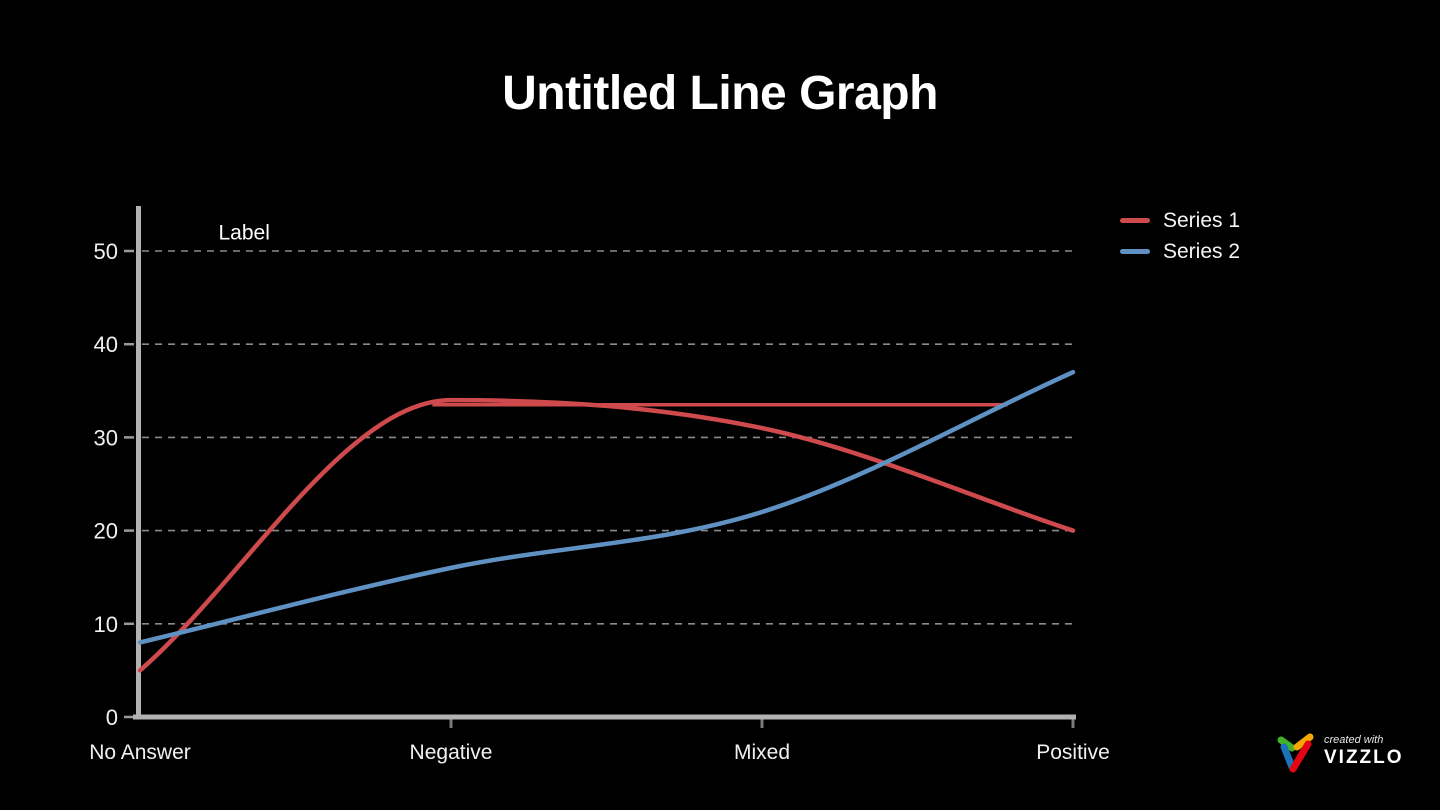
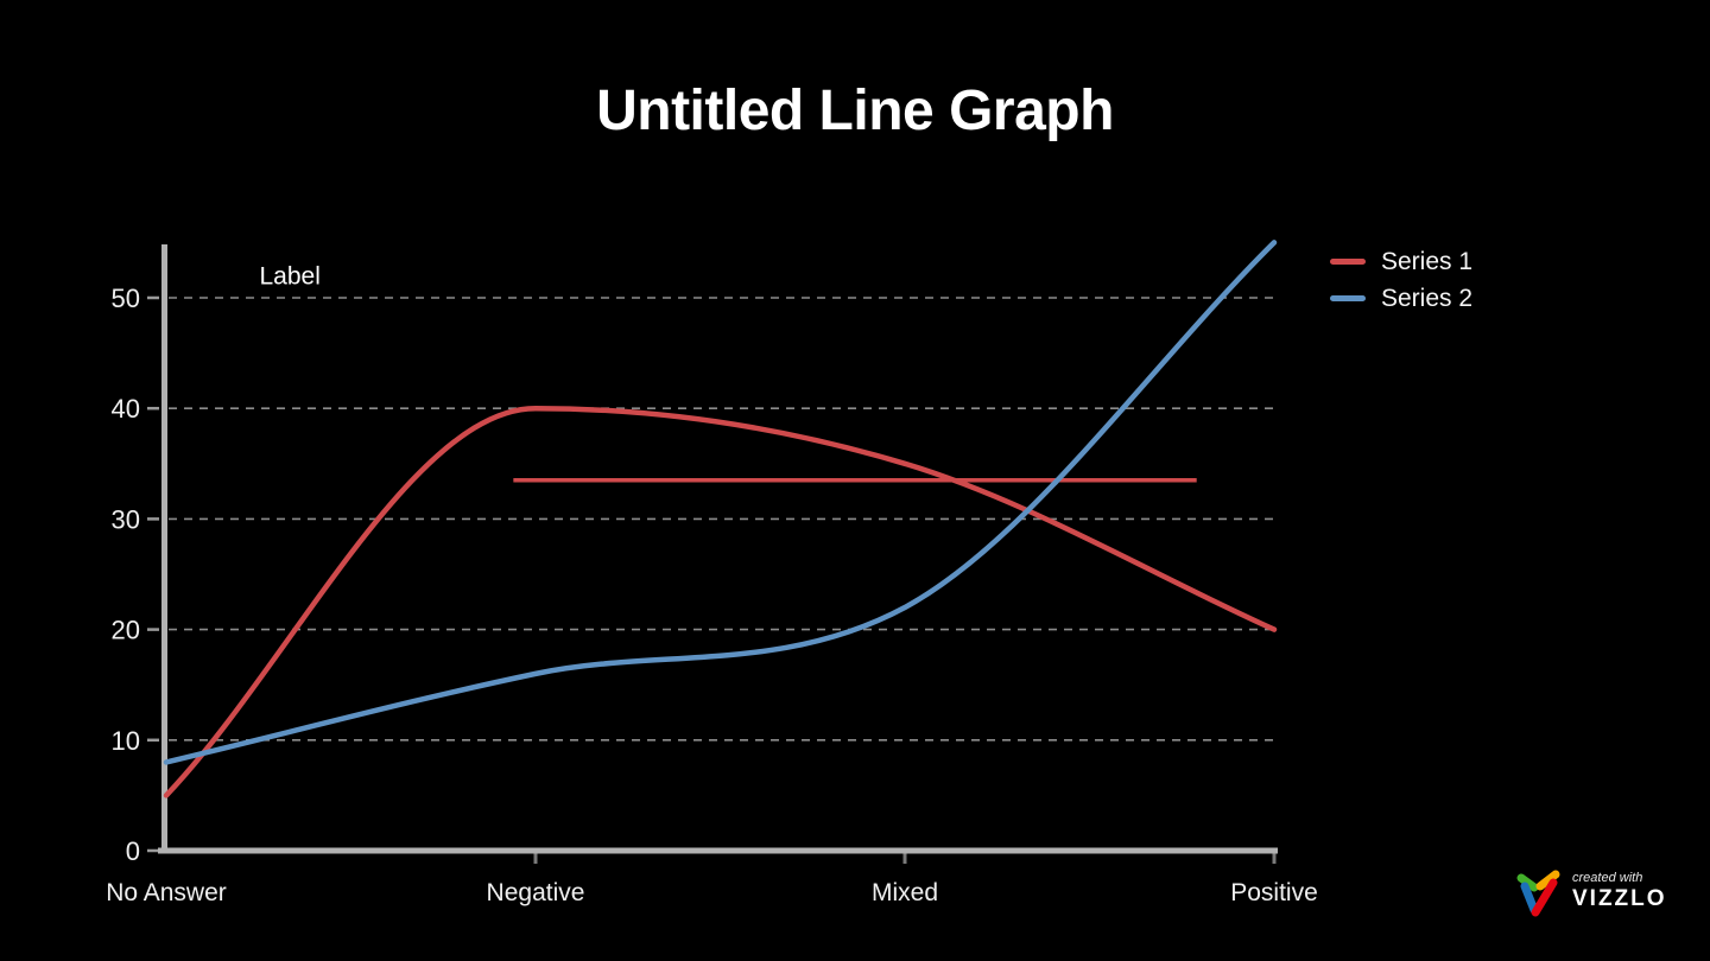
Series 1/Negative: 34 -> 40
Series 1/Mixed: 31 -> 35
Series 2/Positive: 37 -> 55
